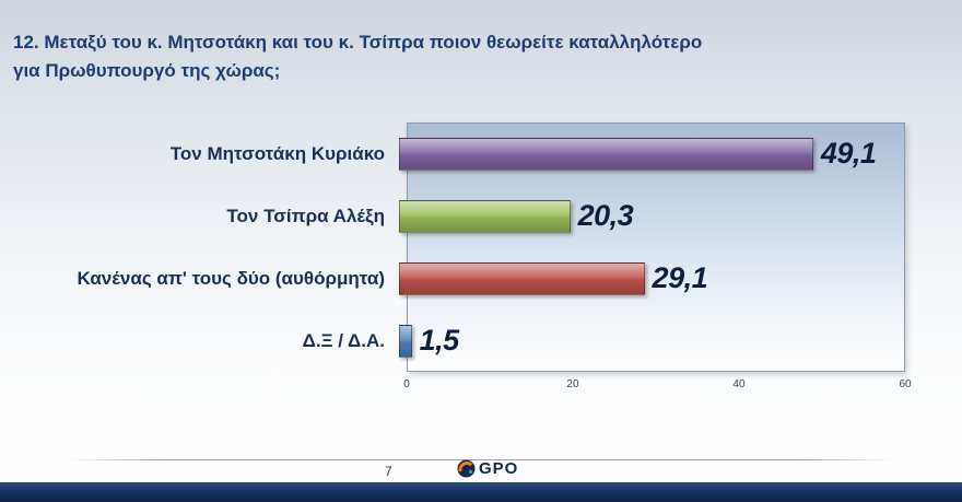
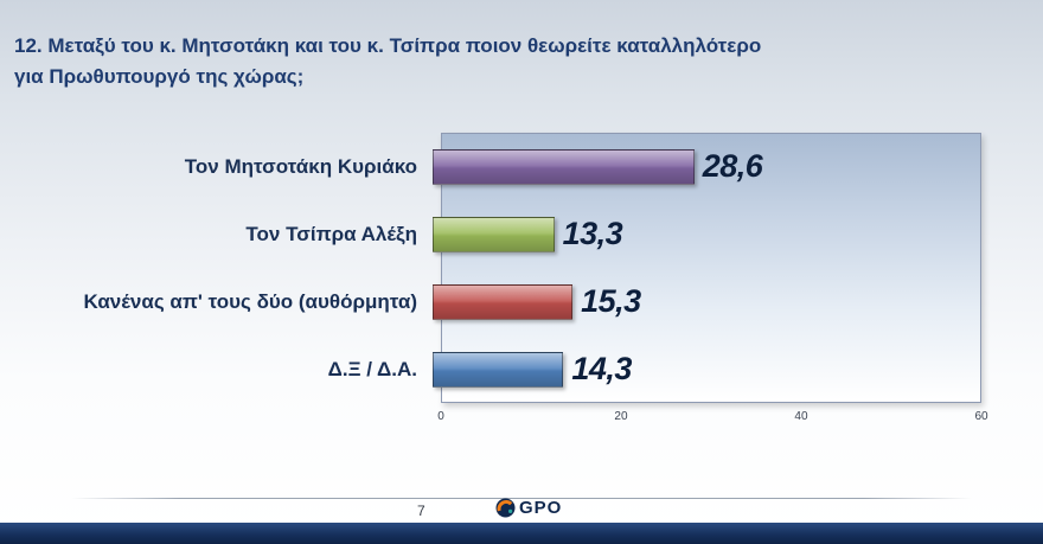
Τον Μητσοτάκη Κυριάκο: 49,1 -> 28,6
Τον Τσίπρα Αλέξη: 20,3 -> 13,3
Κανένας απ' τους δύο (αυθόρμητα): 29,1 -> 15,3
Δ.Ξ / Δ.Α.: 1,5 -> 14,3
